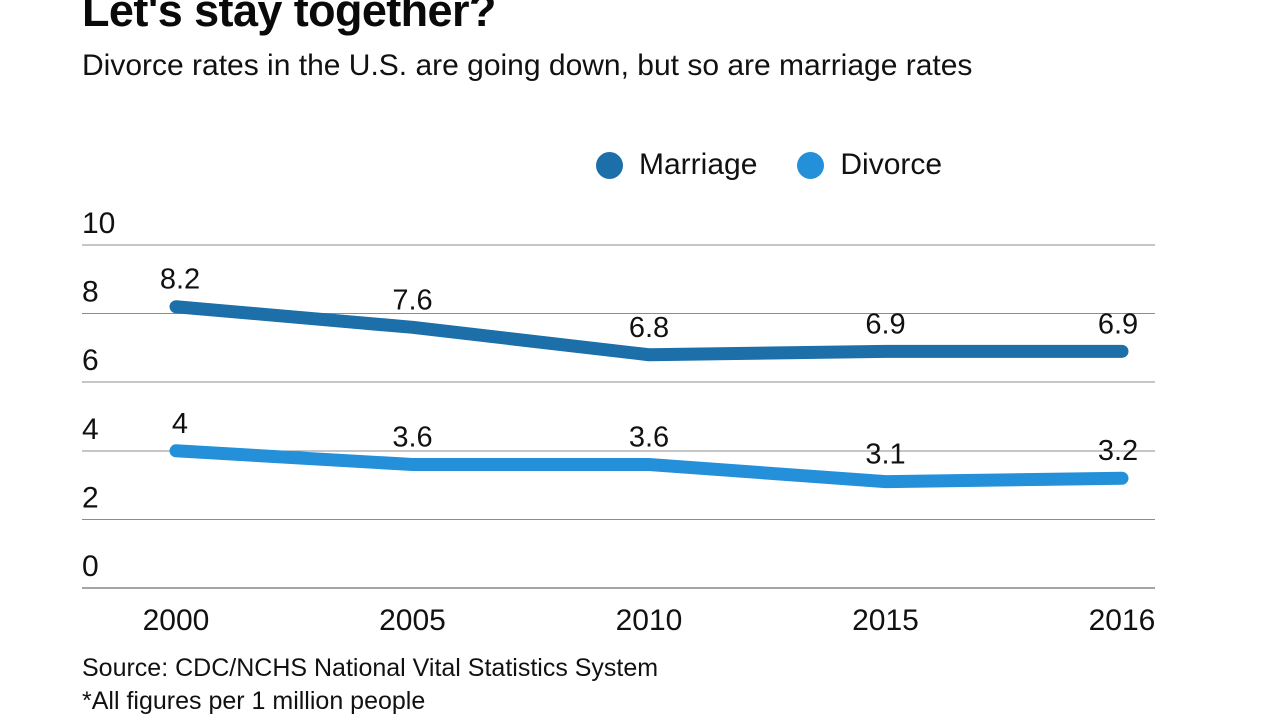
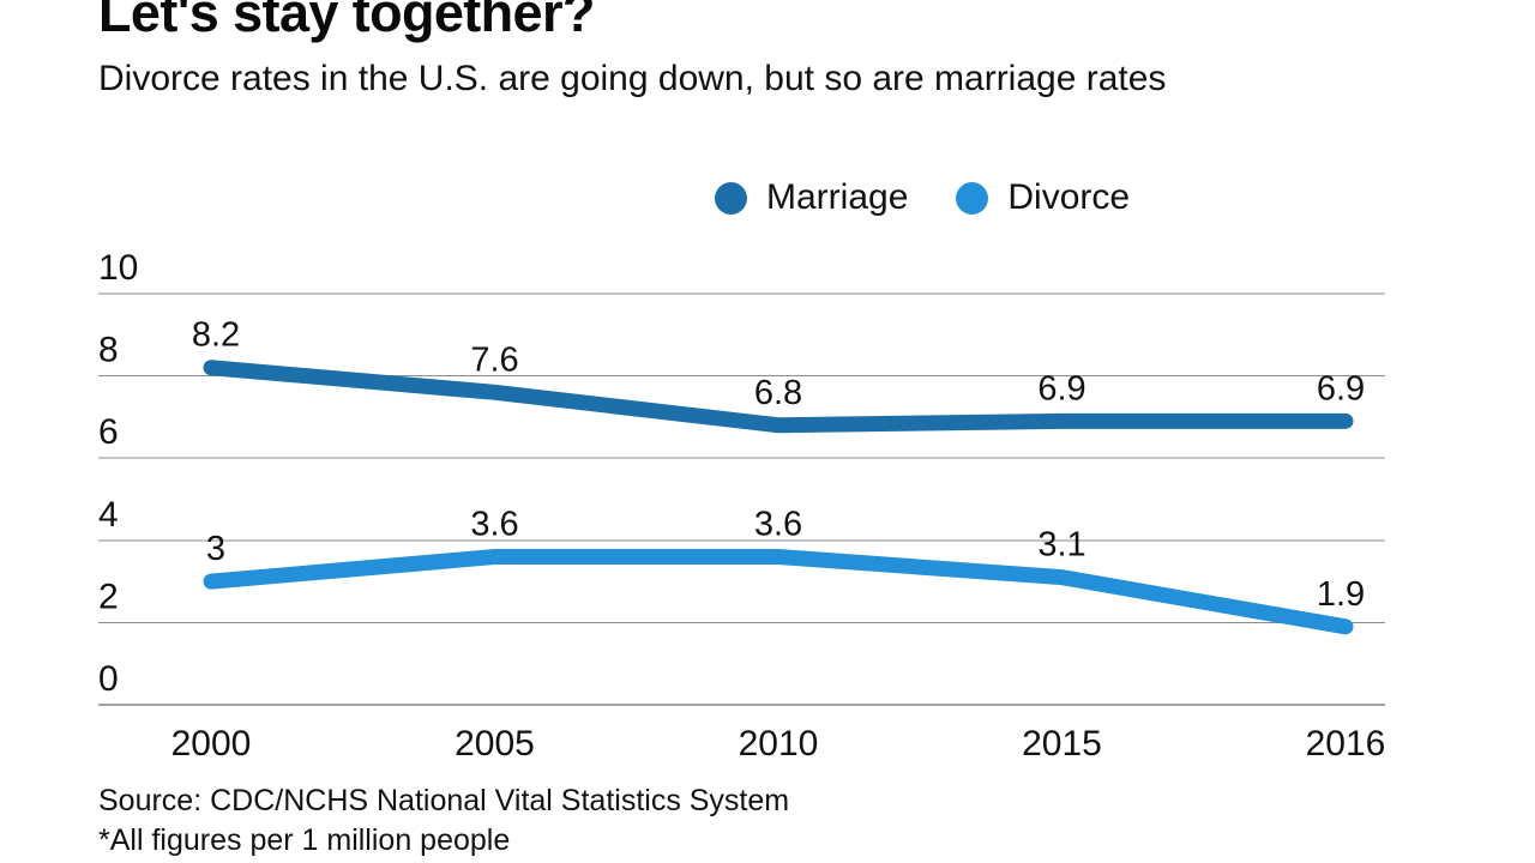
Divorce/2000: 4 -> 3
Divorce/2016: 3.2 -> 1.9
